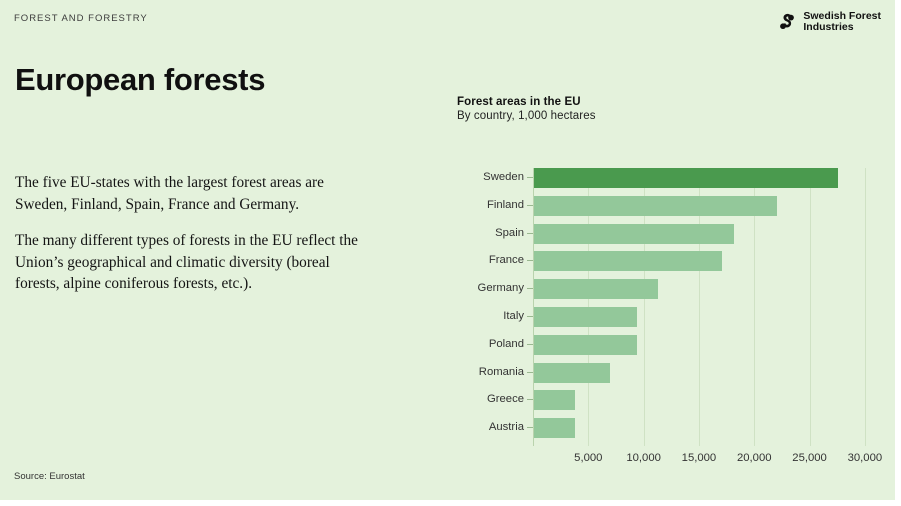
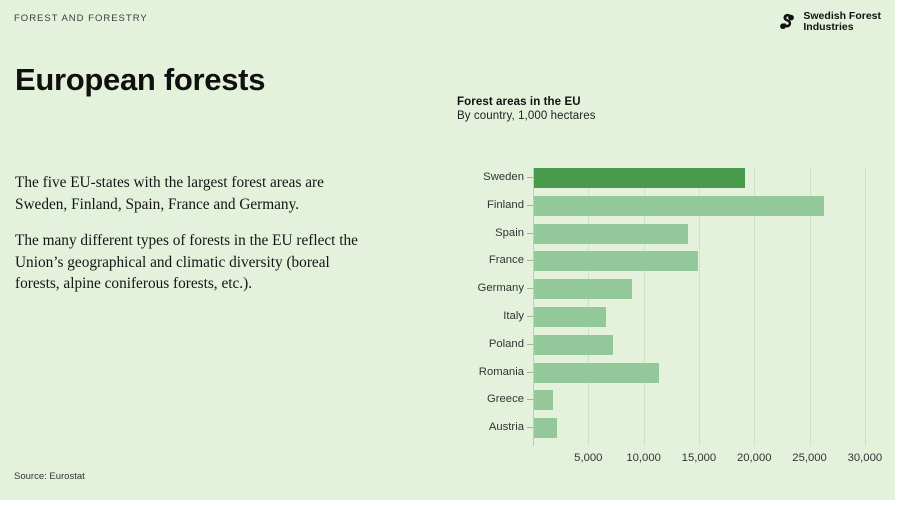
Sweden: 27500 -> 19100
Finland: 22000 -> 26200
Spain: 18100 -> 13900
France: 17000 -> 14800
Germany: 11200 -> 8900
Italy: 9300 -> 6500
Poland: 9300 -> 7100
Romania: 6800 -> 11300
Greece: 3800 -> 1700
Austria: 3700 -> 2100
